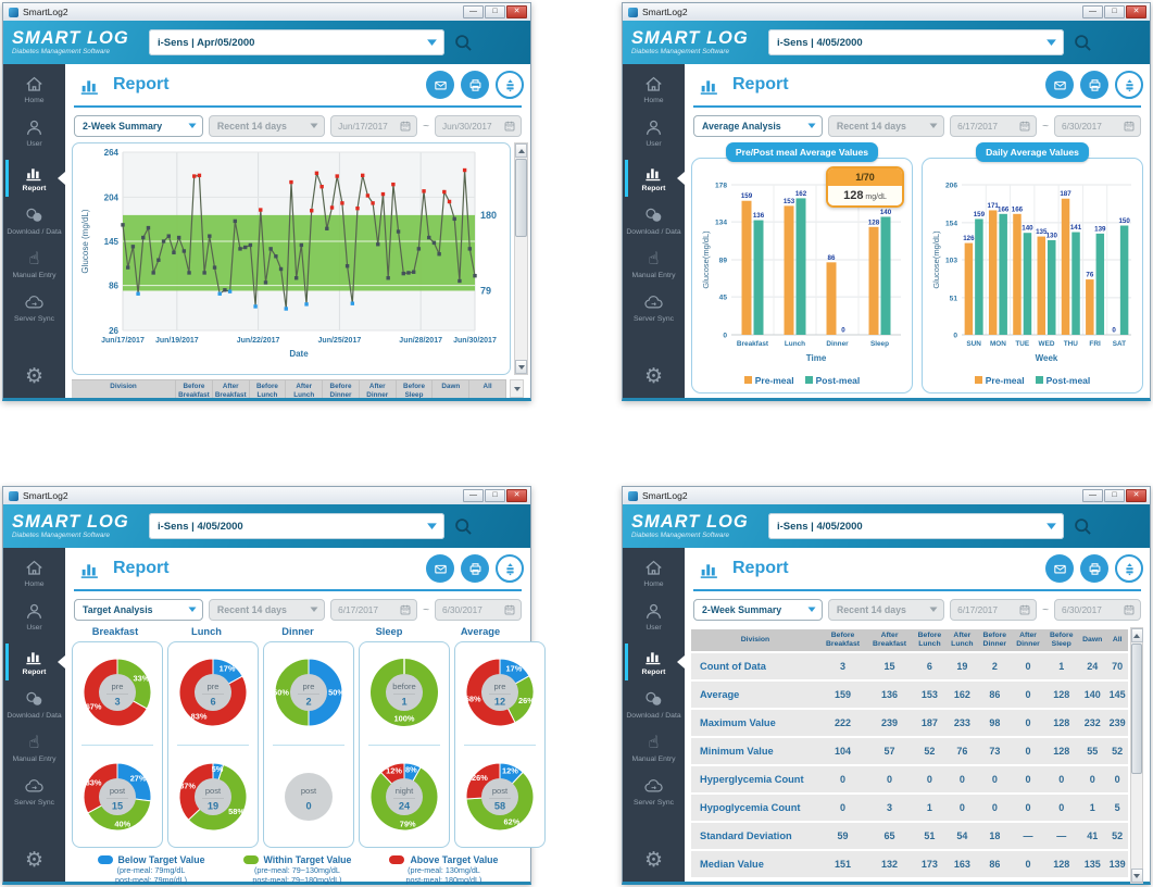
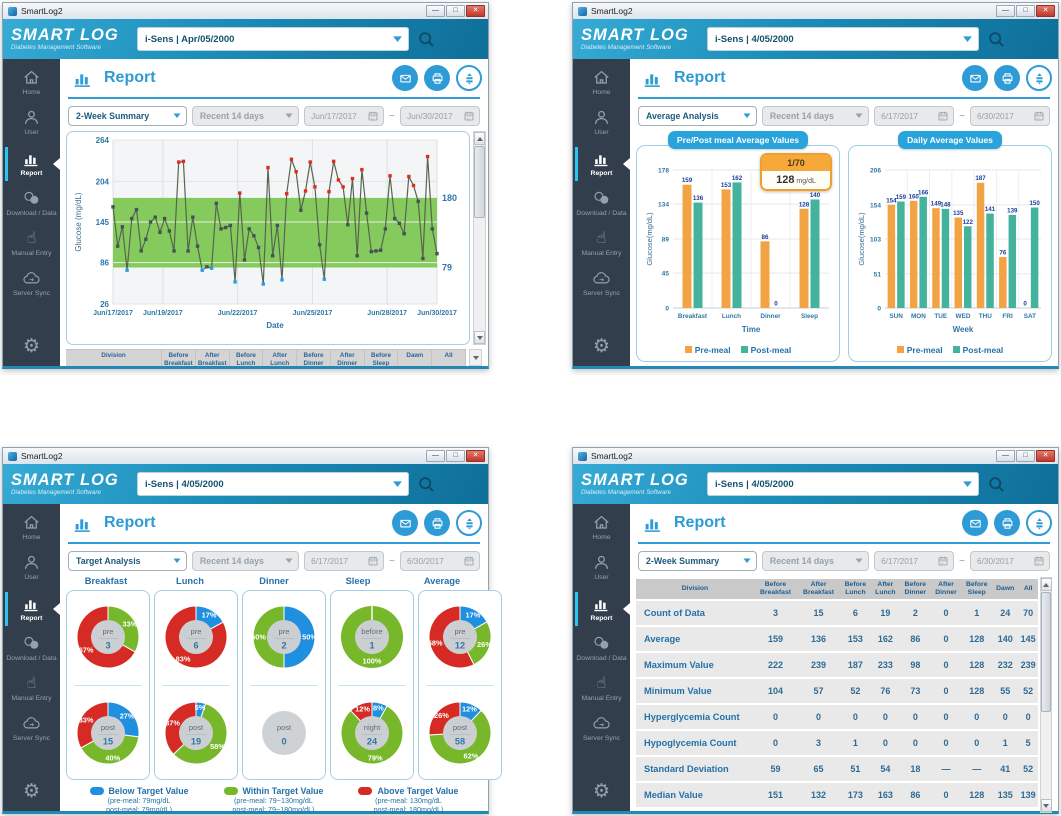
Daily Average Values/Pre-meal/SUN: 126 -> 154
Daily Average Values/Pre-meal/MON: 171 -> 160
Daily Average Values/Pre-meal/TUE: 166 -> 149
Daily Average Values/Post-meal/TUE: 140 -> 148
Daily Average Values/Post-meal/WED: 130 -> 122
